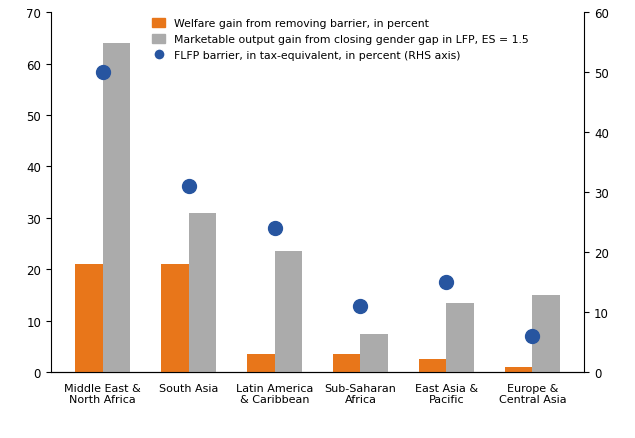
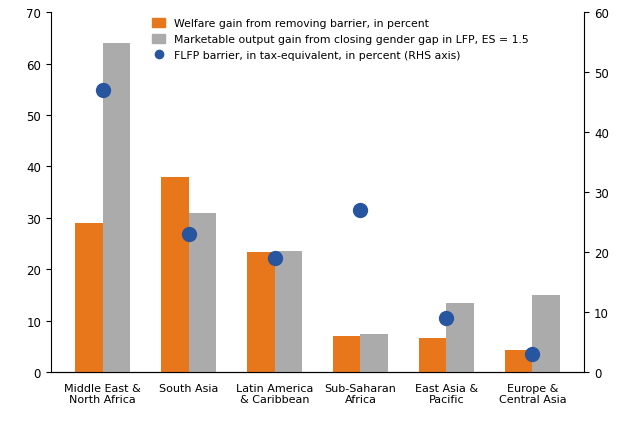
Welfare gain from removing barrier, in percent/Middle East & North Africa: 21.0 -> 29.0
FLFP barrier, in tax-equivalent, in percent (RHS axis)/Middle East & North Africa: 50 -> 47
Welfare gain from removing barrier, in percent/South Asia: 21.0 -> 38.0
FLFP barrier, in tax-equivalent, in percent (RHS axis)/South Asia: 31 -> 23
Welfare gain from removing barrier, in percent/Latin America & Caribbean: 3.5 -> 23.4
FLFP barrier, in tax-equivalent, in percent (RHS axis)/Latin America & Caribbean: 24 -> 19
Welfare gain from removing barrier, in percent/Sub-Saharan Africa: 3.5 -> 7.0
FLFP barrier, in tax-equivalent, in percent (RHS axis)/Sub-Saharan Africa: 11 -> 27
Welfare gain from removing barrier, in percent/East Asia & Pacific: 2.5 -> 6.6
FLFP barrier, in tax-equivalent, in percent (RHS axis)/East Asia & Pacific: 15 -> 9
Welfare gain from removing barrier, in percent/Europe & Central Asia: 1.0 -> 4.4
FLFP barrier, in tax-equivalent, in percent (RHS axis)/Europe & Central Asia: 6 -> 3
